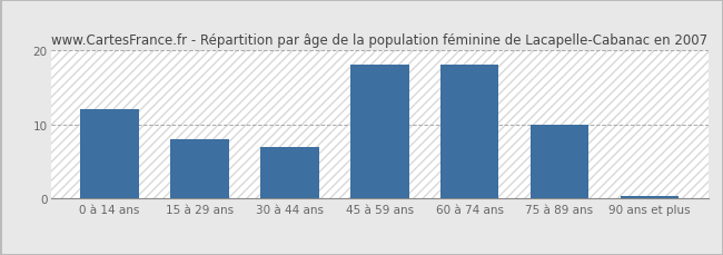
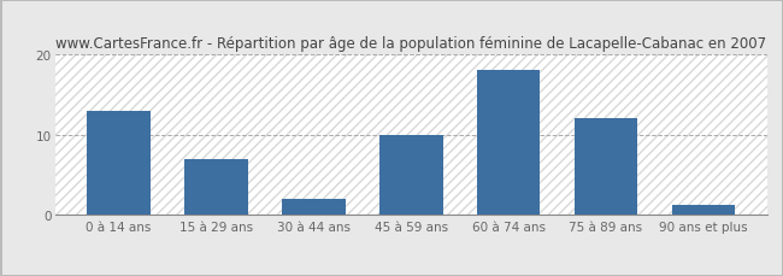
0 à 14 ans: 12.0 -> 13.0
15 à 29 ans: 8.0 -> 7.0
30 à 44 ans: 7.0 -> 2.0
45 à 59 ans: 18.0 -> 10.0
75 à 89 ans: 10.0 -> 12.0
90 ans et plus: 0.3 -> 1.2
